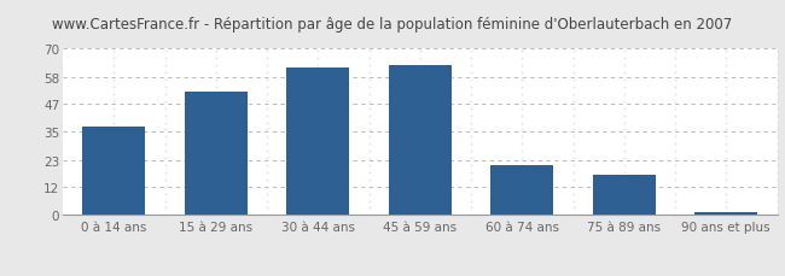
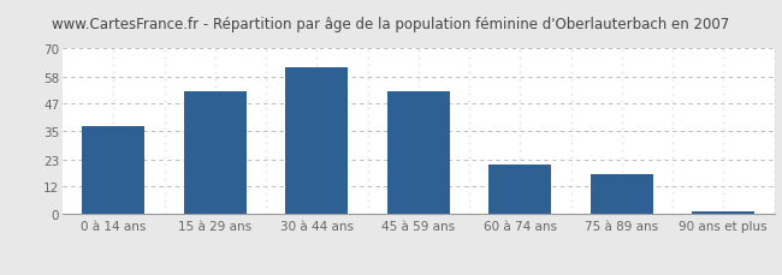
45 à 59 ans: 63 -> 52
